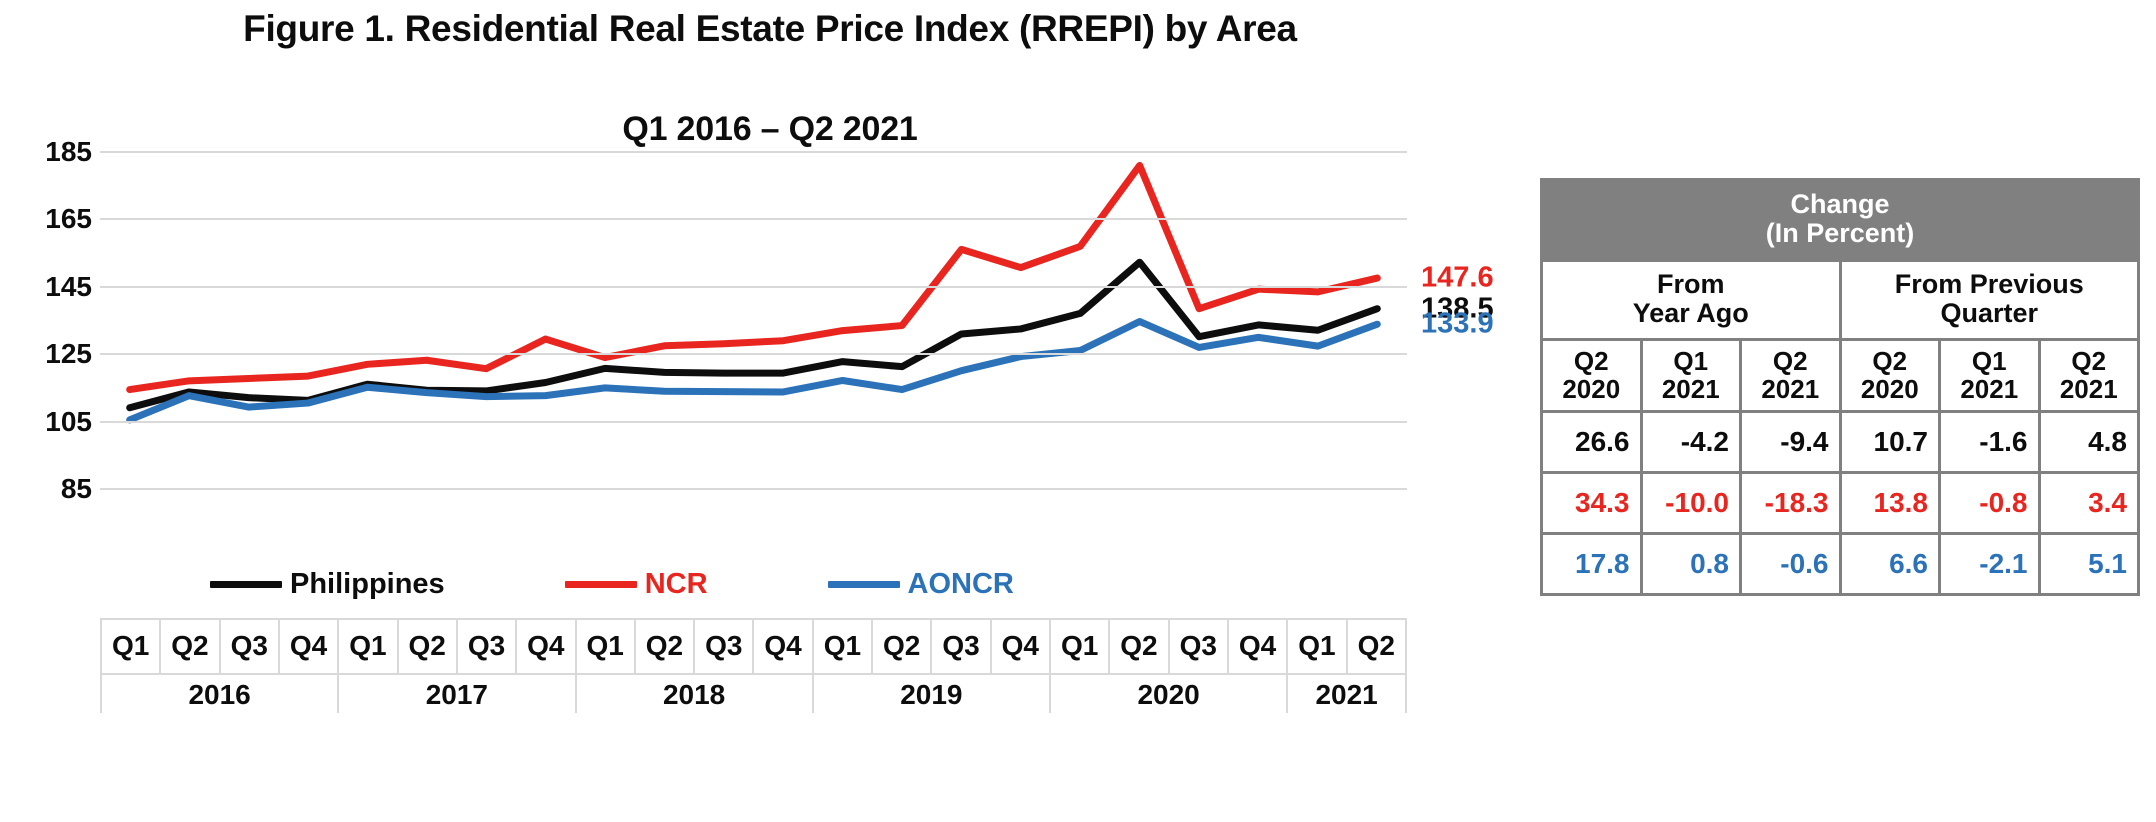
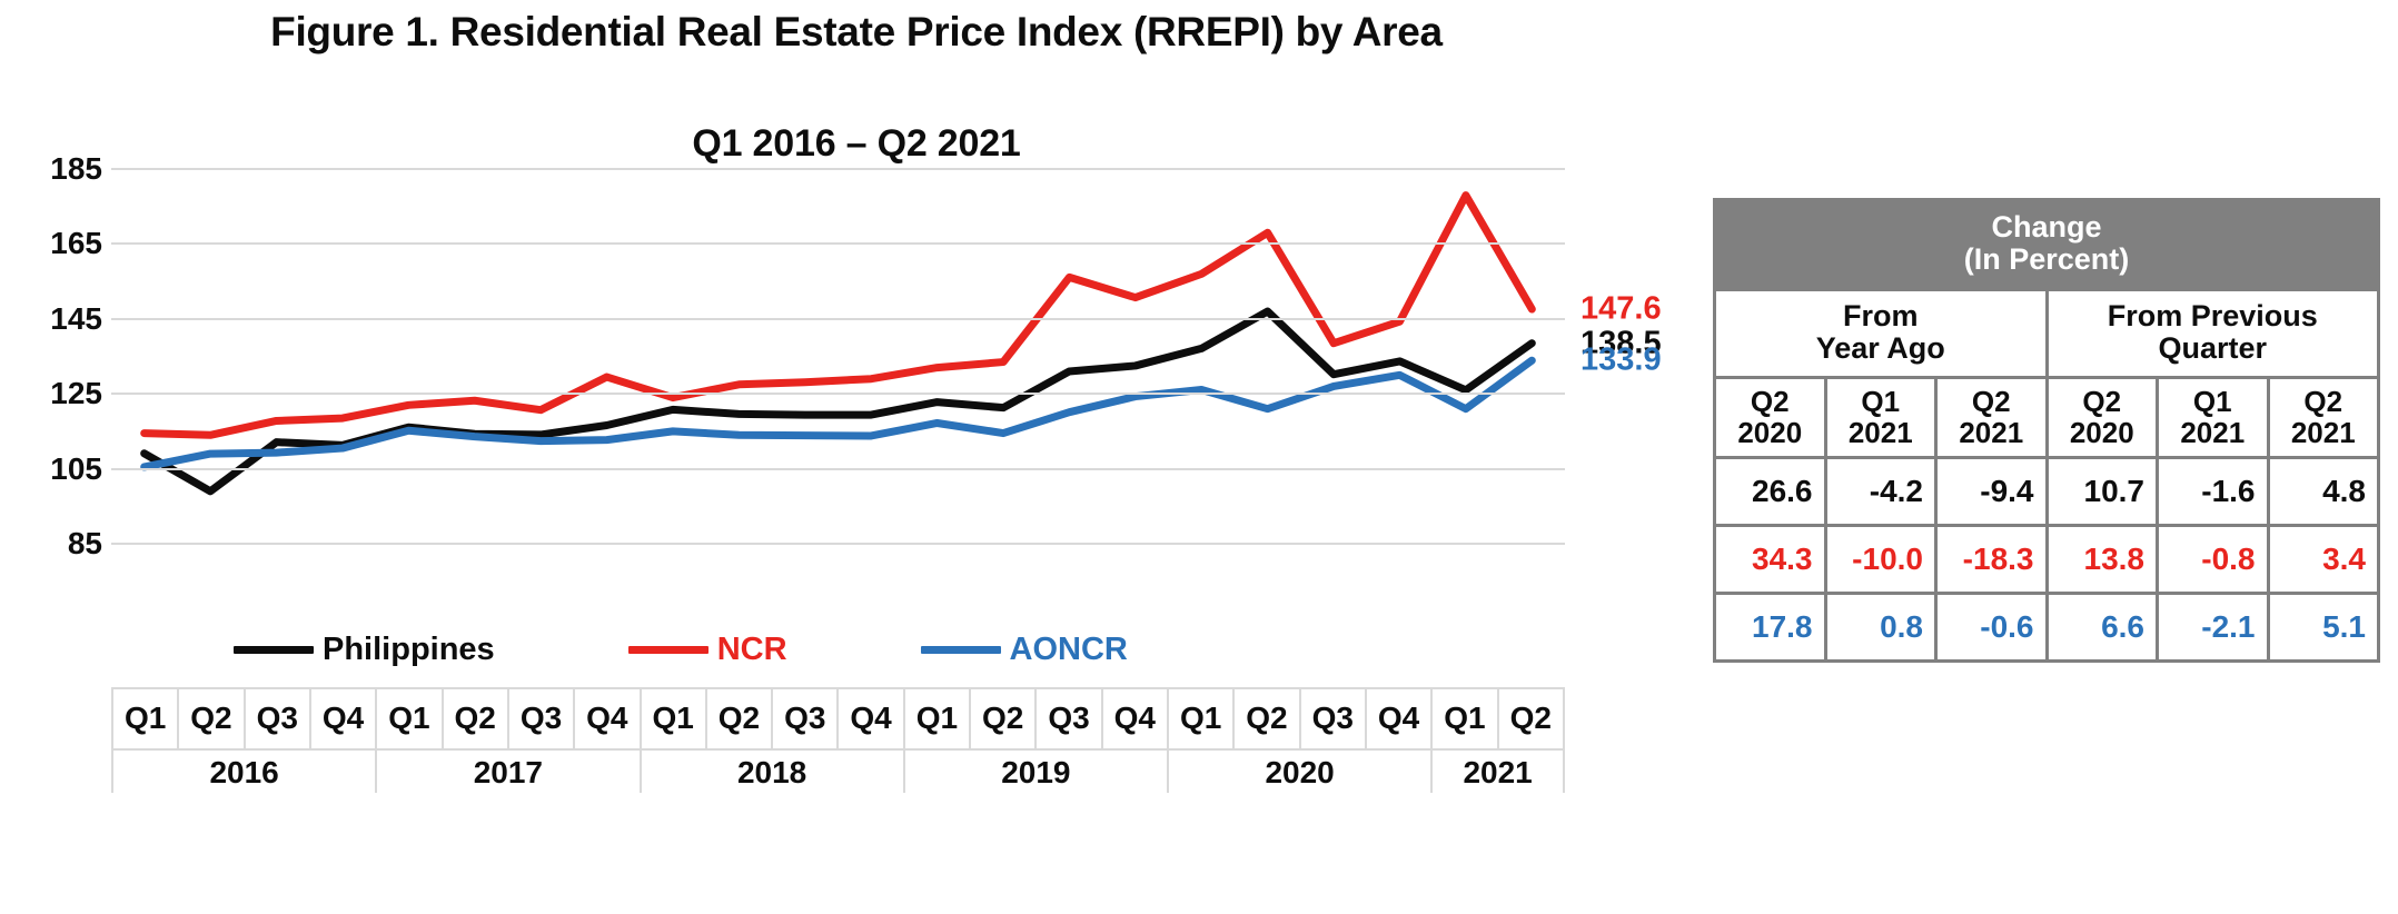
Philippines/Q2 2016: 114 -> 99
NCR/Q2 2016: 117 -> 114
AONCR/Q2 2016: 113 -> 109
Philippines/Q2 2020: 152 -> 147
NCR/Q2 2020: 181 -> 168
AONCR/Q2 2020: 135 -> 121
Philippines/Q1 2021: 132 -> 126
NCR/Q1 2021: 144 -> 178
AONCR/Q1 2021: 127 -> 121
